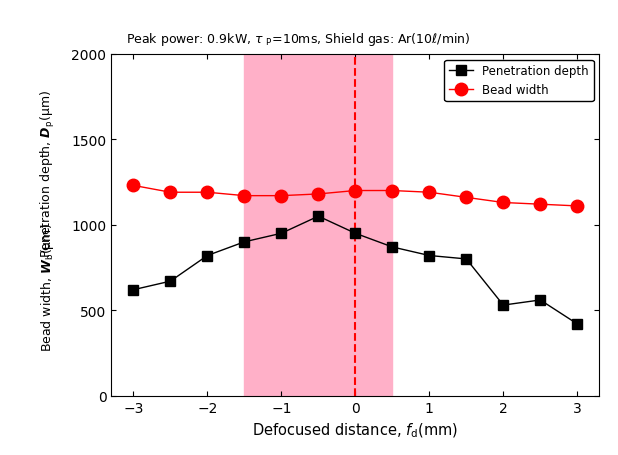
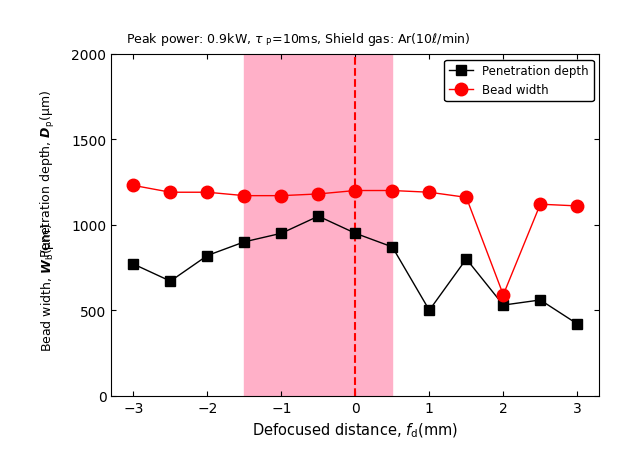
Penetration depth/−3: 620 -> 770
Penetration depth/1: 820 -> 500
Bead width/2: 1130 -> 590
